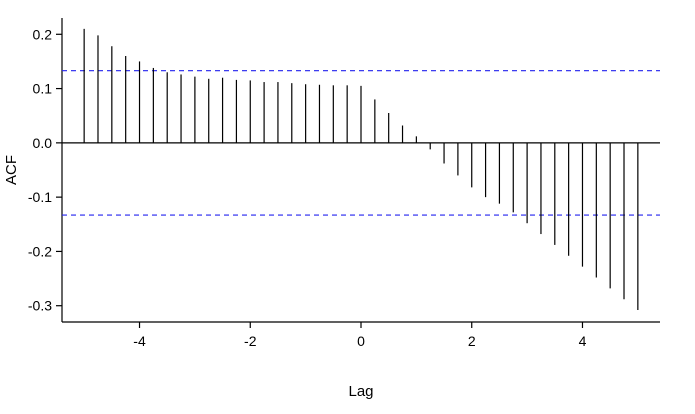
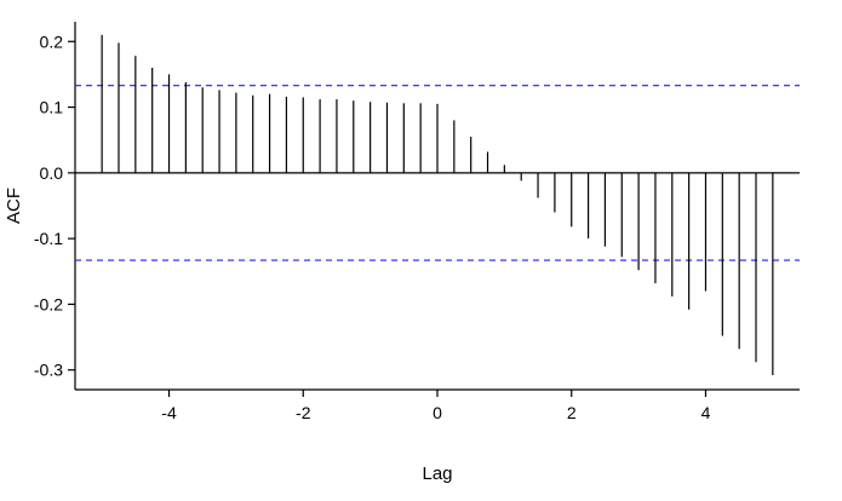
4: -0.23 -> -0.18
